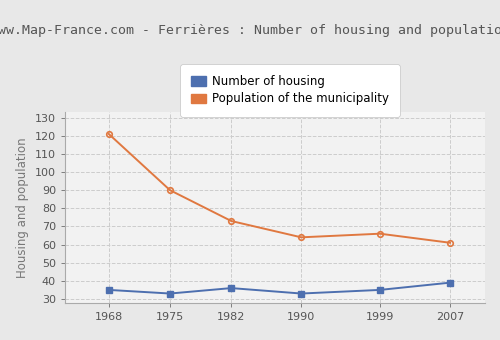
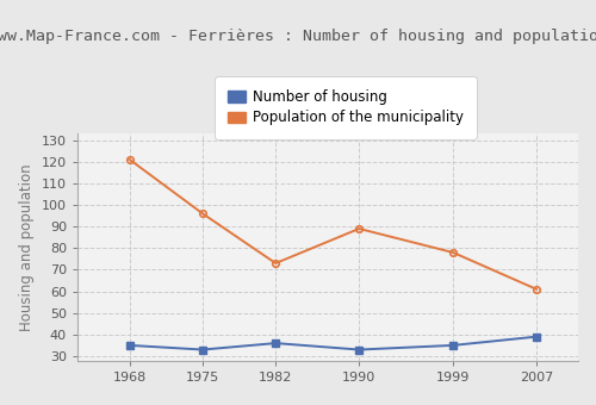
Population of the municipality/1975: 90 -> 96
Population of the municipality/1990: 64 -> 89
Population of the municipality/1999: 66 -> 78
